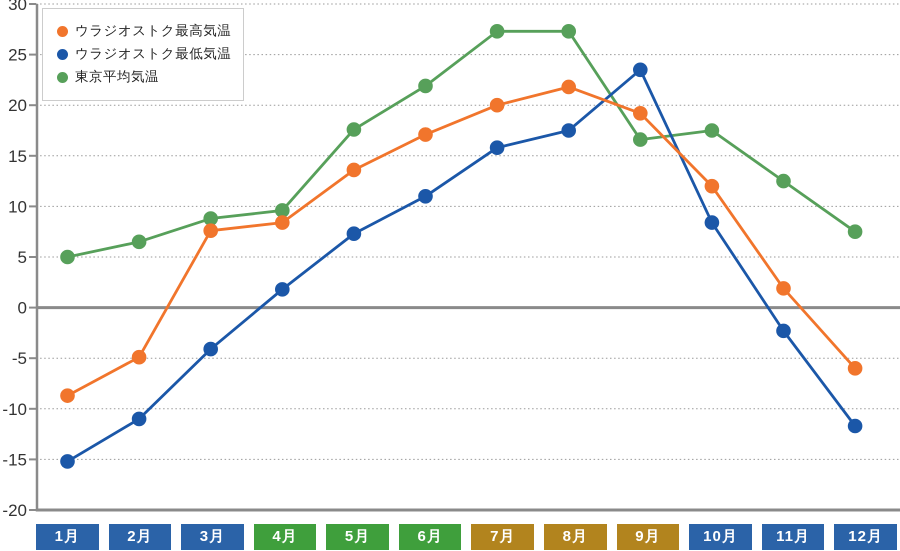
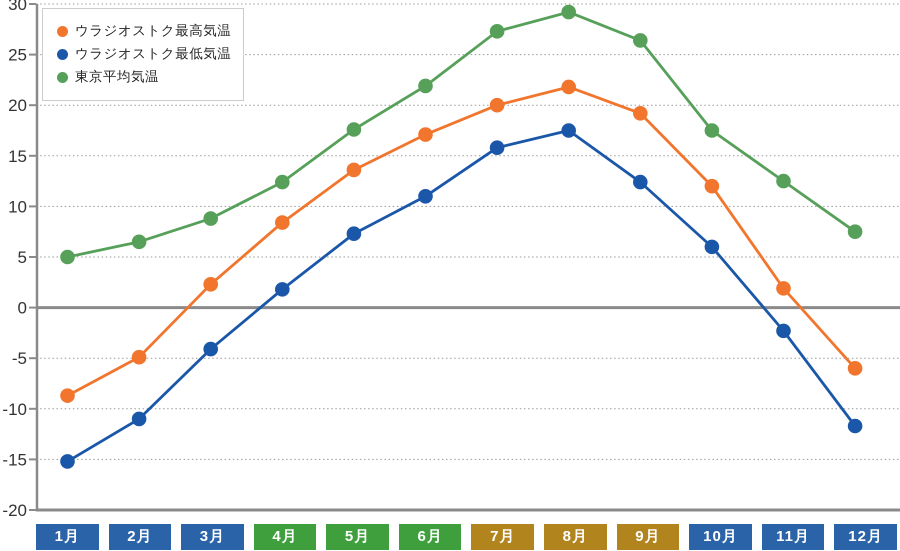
ウラジオストク最高気温/3月: 7.6 -> 2.3
東京平均気温/4月: 9.6 -> 12.4
東京平均気温/8月: 27.3 -> 29.2
ウラジオストク最低気温/9月: 23.5 -> 12.4
東京平均気温/9月: 16.6 -> 26.4
ウラジオストク最低気温/10月: 8.4 -> 6.0
